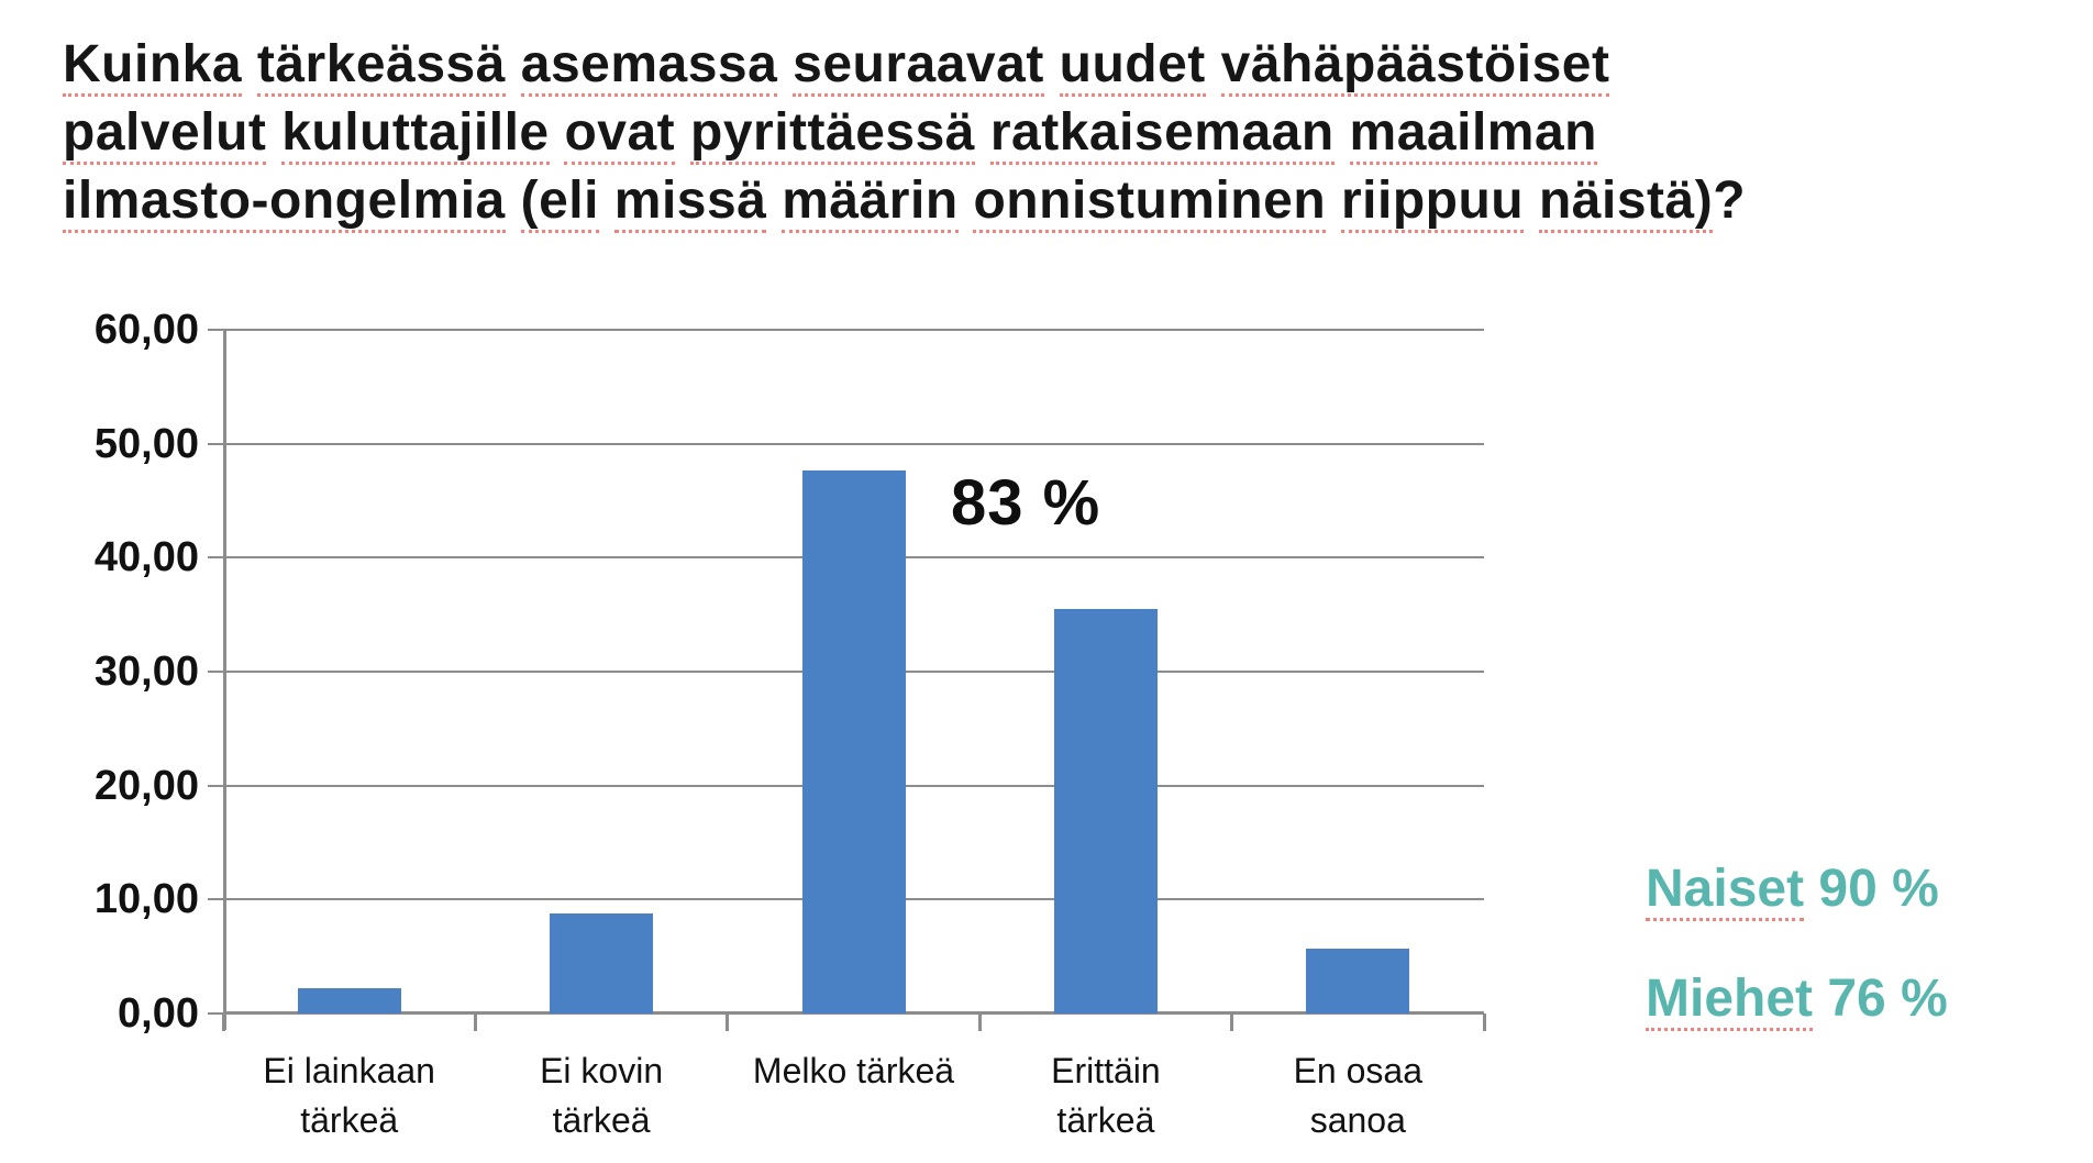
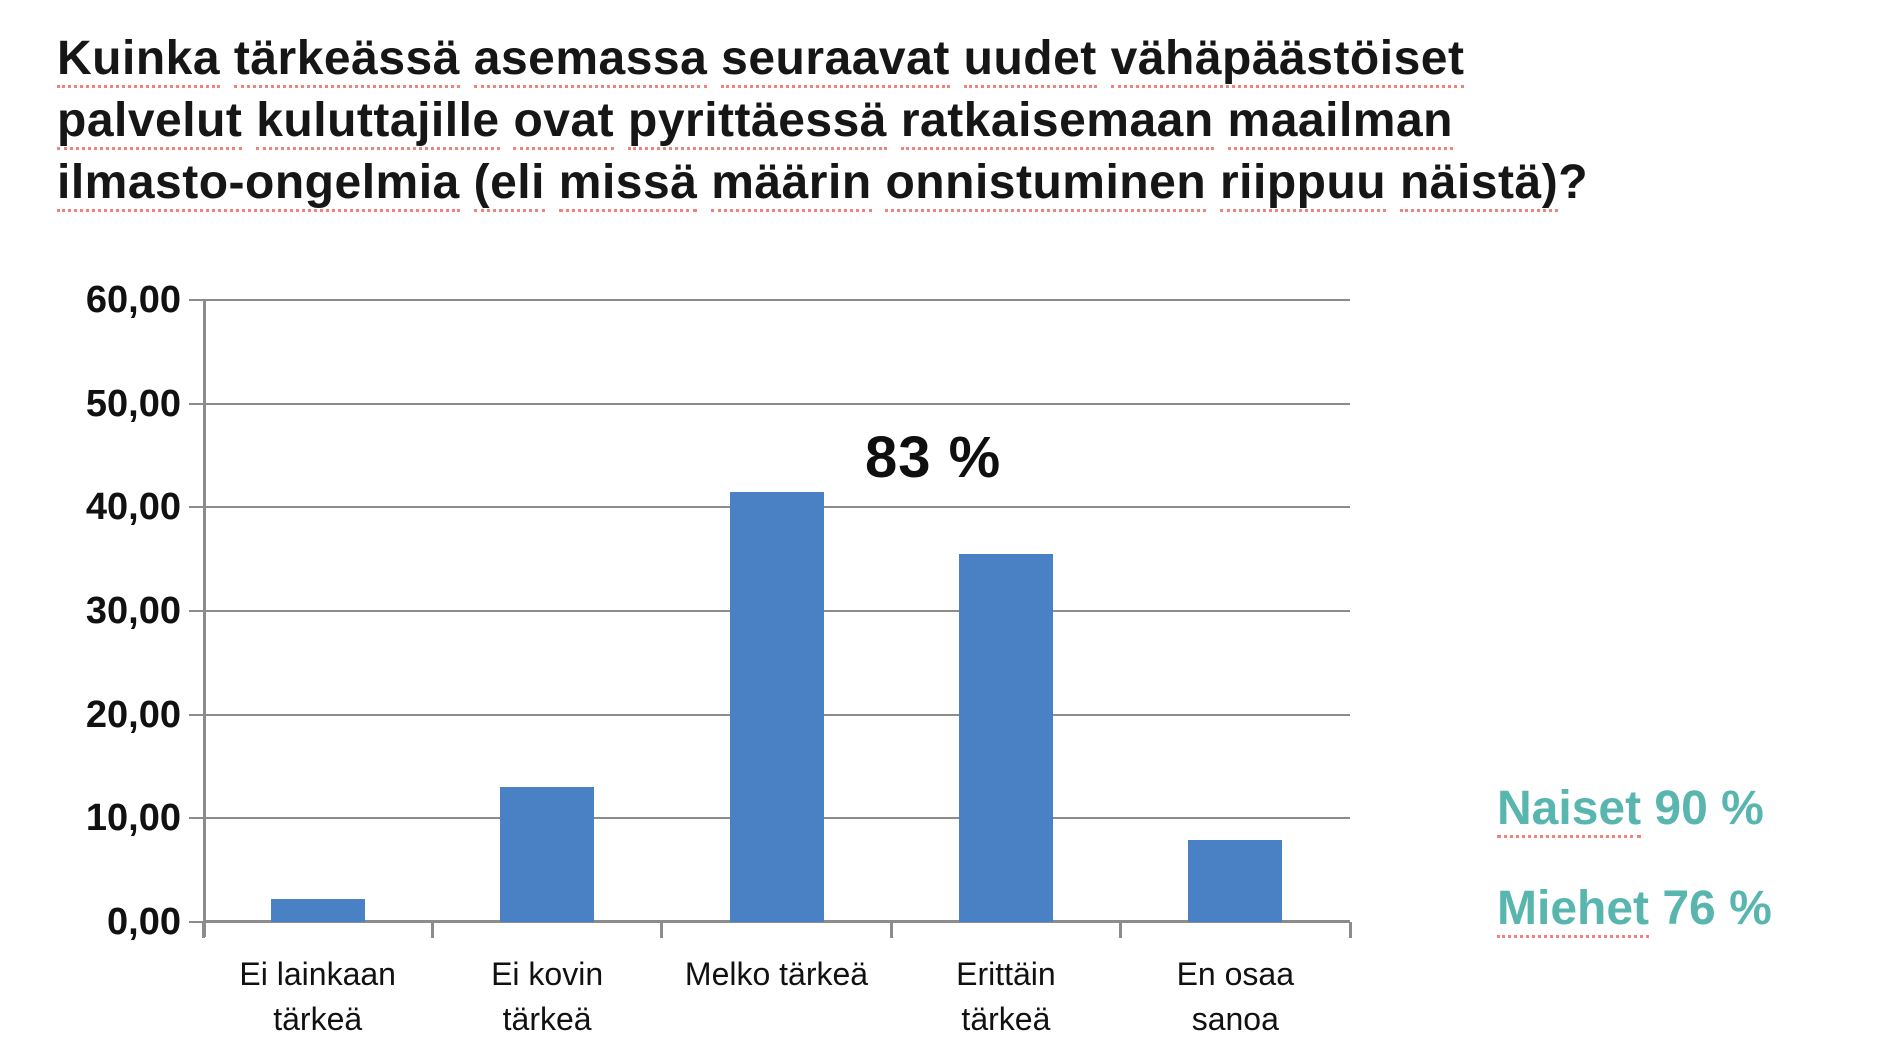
Ei kovin tärkeä: 8,8 -> 13,0
Melko tärkeä: 47,7 -> 41,5
En osaa sanoa: 5,7 -> 7,9
